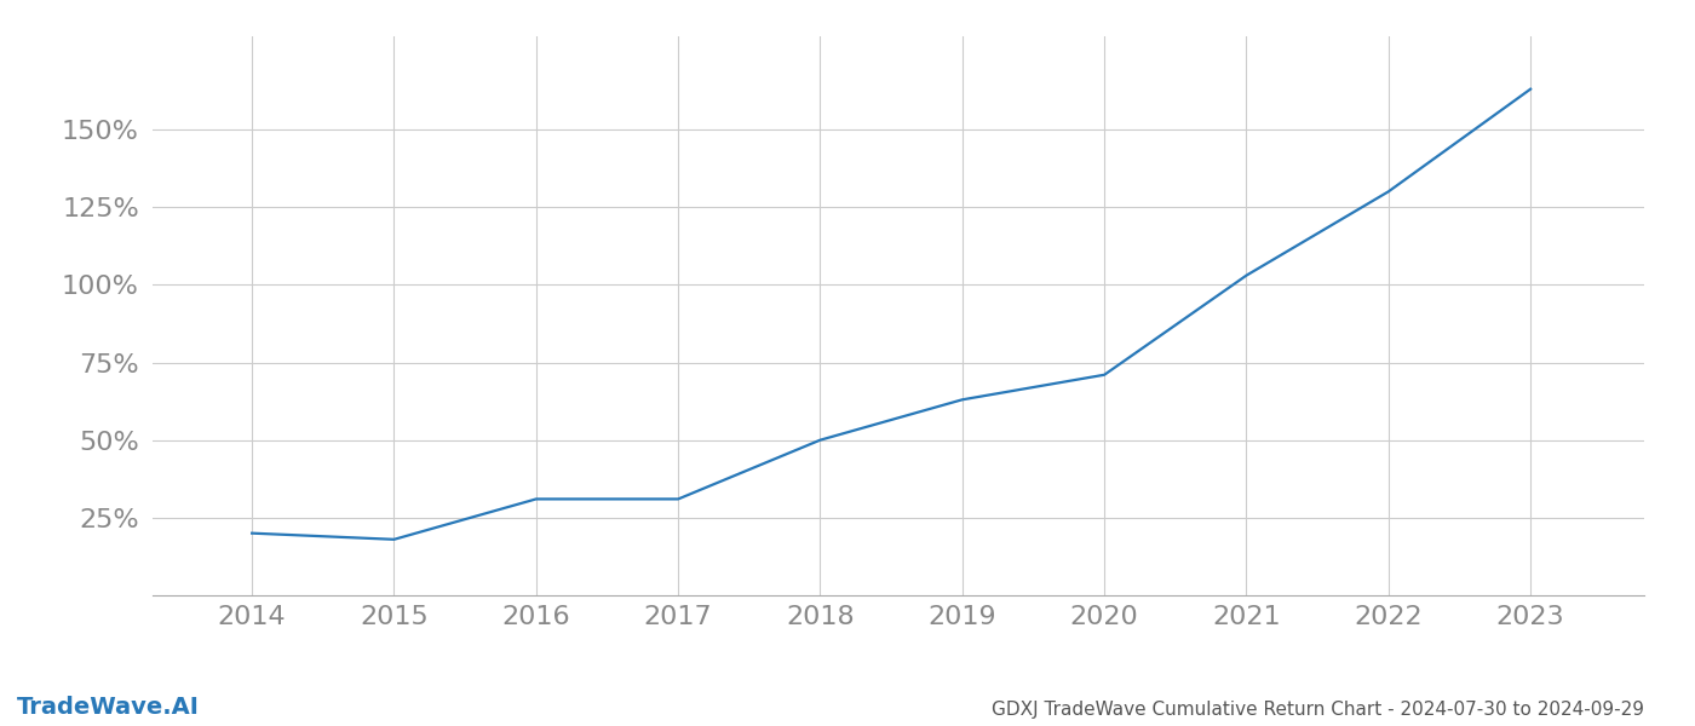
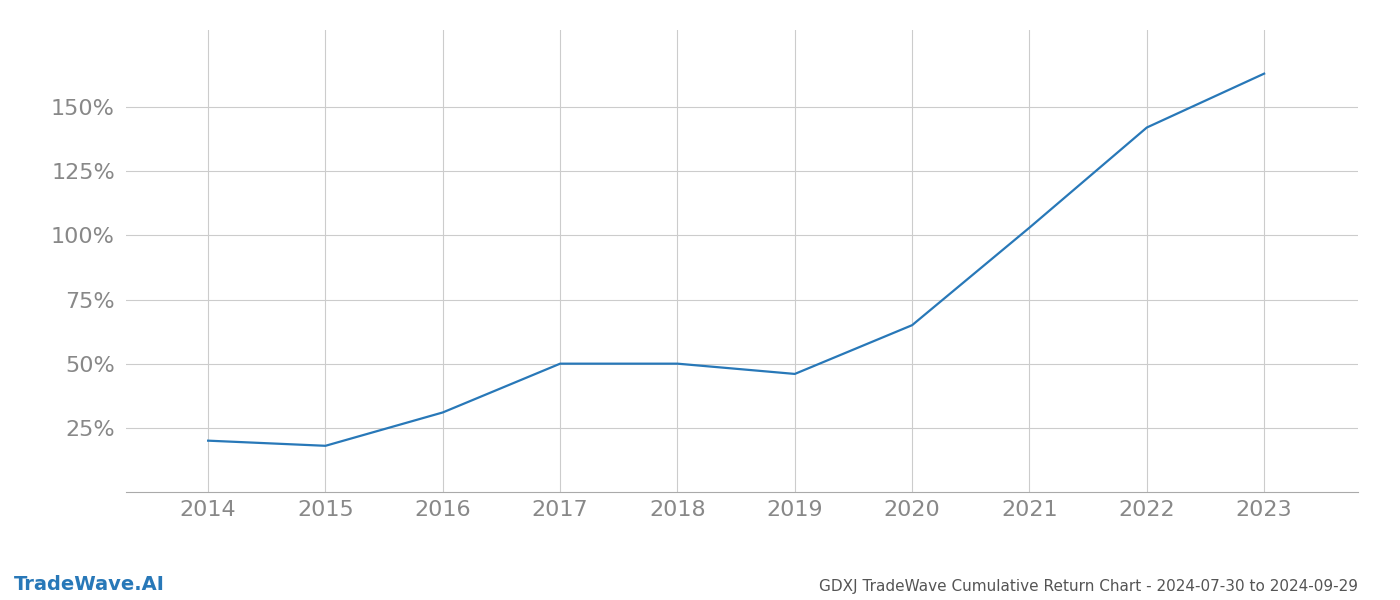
2017: 31% -> 50%
2019: 63% -> 46%
2020: 71% -> 65%
2022: 130% -> 142%
